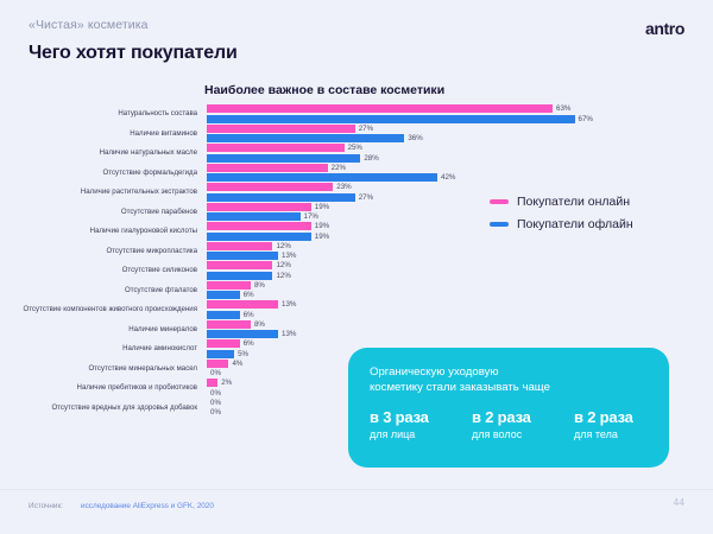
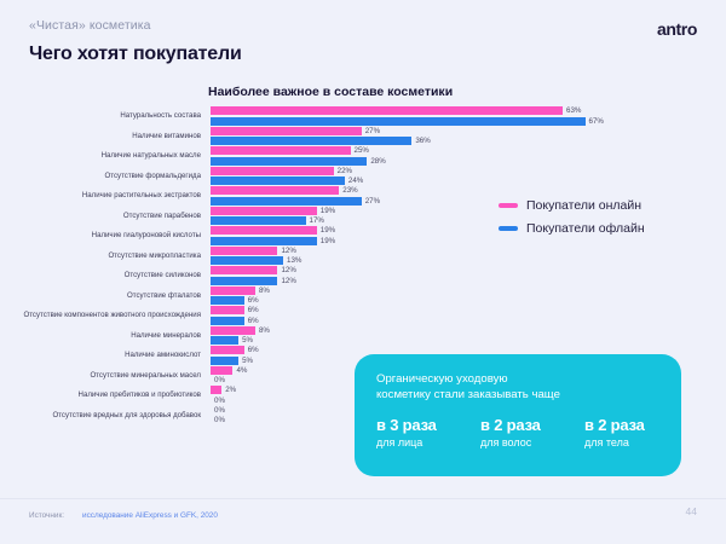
Покупатели офлайн/Отсутствие формальдегида: 42% -> 24%
Покупатели онлайн/Отсутствие компонентов животного происхождения: 13% -> 6%
Покупатели офлайн/Наличие минералов: 13% -> 5%
